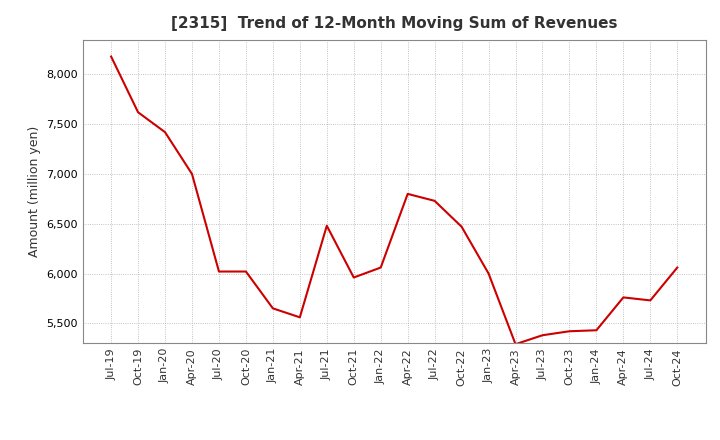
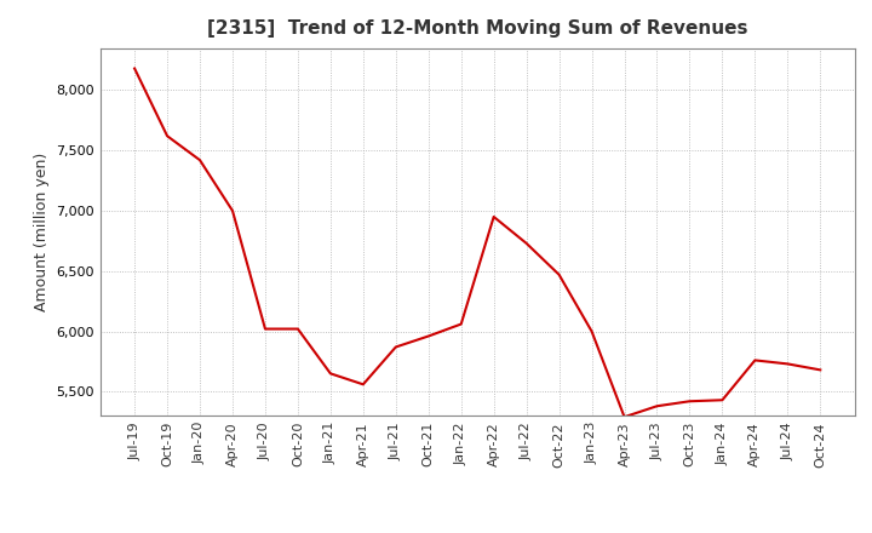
Jul-21: 6,480 -> 5,870
Apr-22: 6,800 -> 6,950
Oct-24: 6,060 -> 5,680
